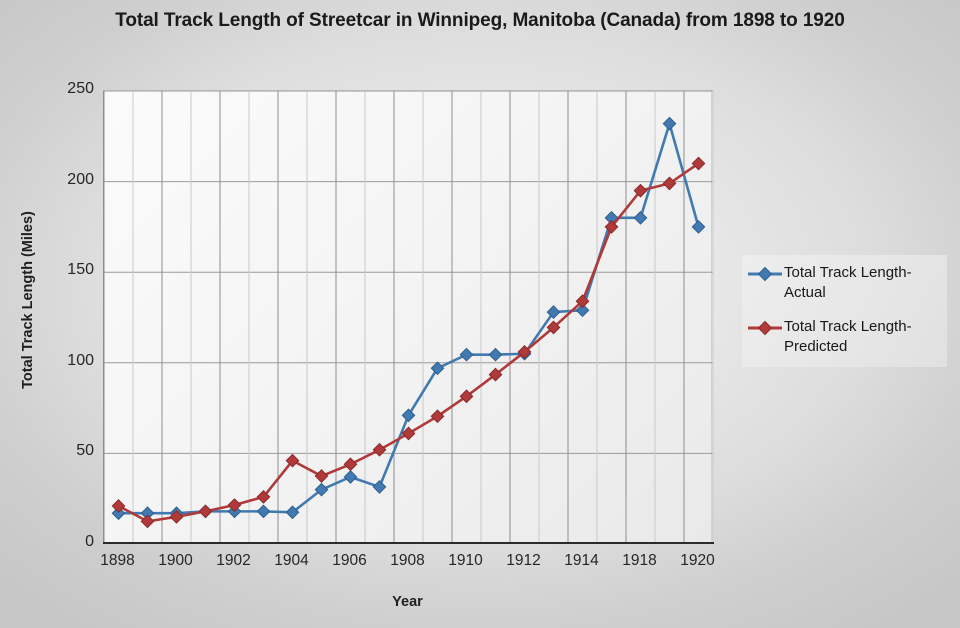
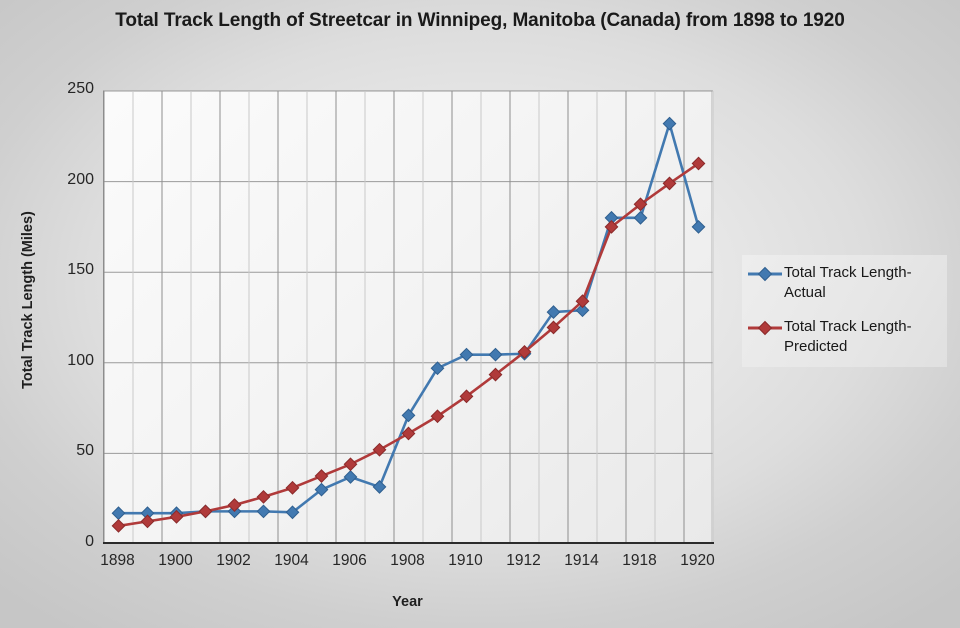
Total Track Length-Predicted/1898: 21 -> 10
Total Track Length-Predicted/1904: 46 -> 31
Total Track Length-Predicted/1918: 195 -> 188
